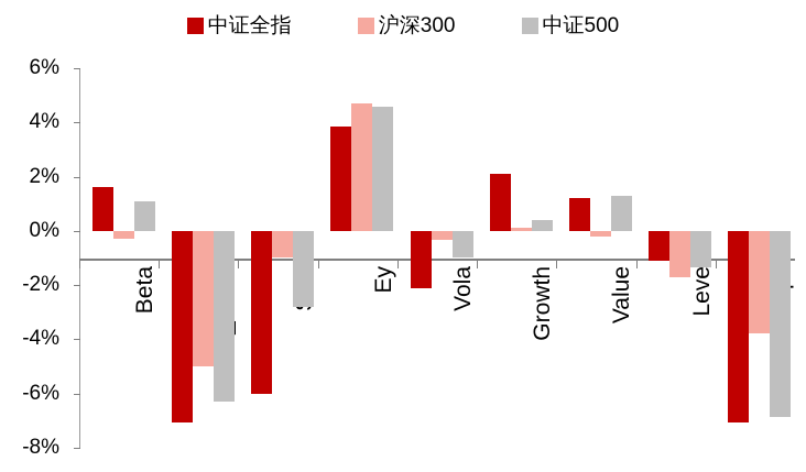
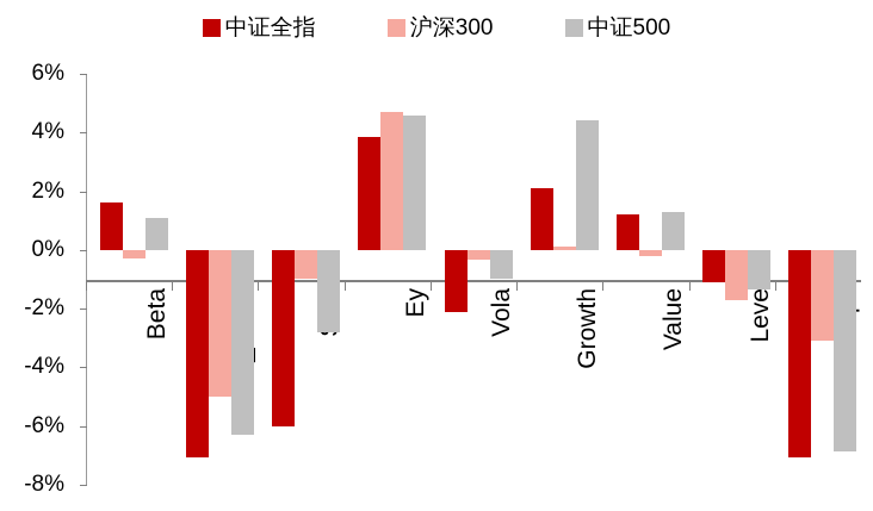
中证500/Growth: 0.4% -> 4.4%
沪深300/Liqui: -3.8% -> -3.1%
